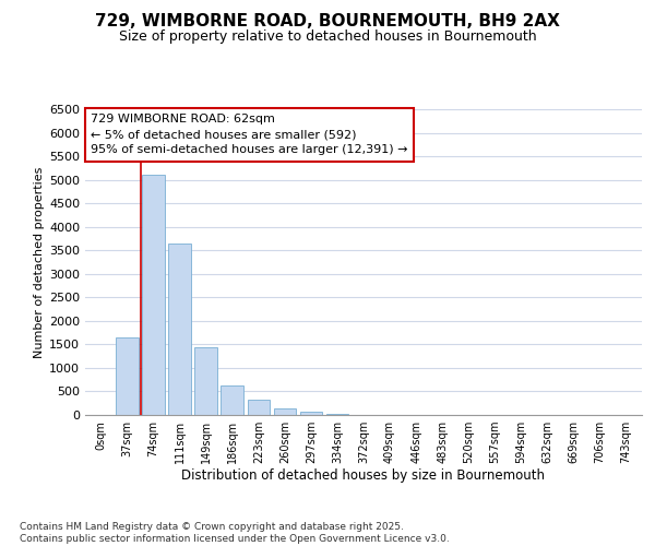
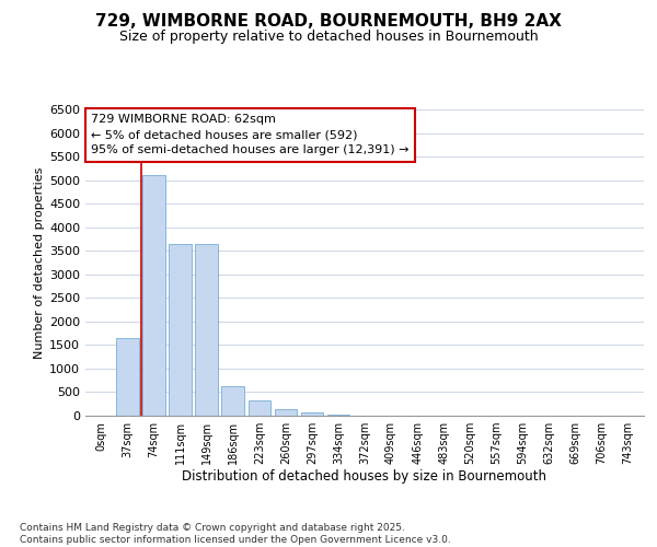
149sqm: 1450 -> 3650
